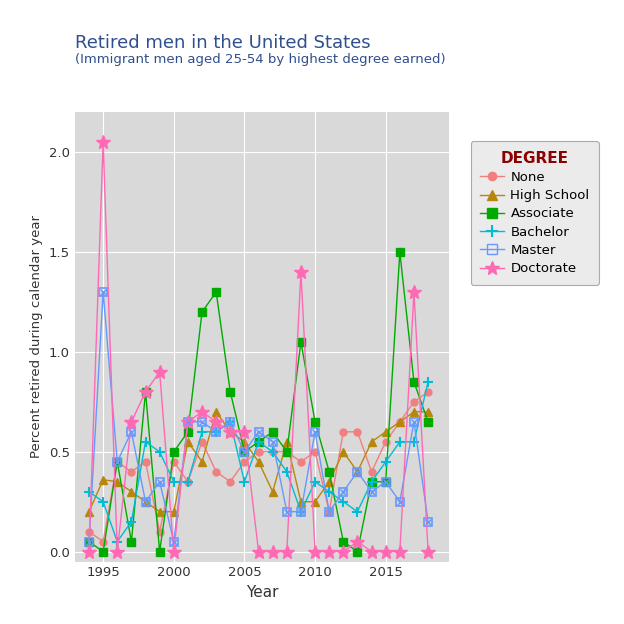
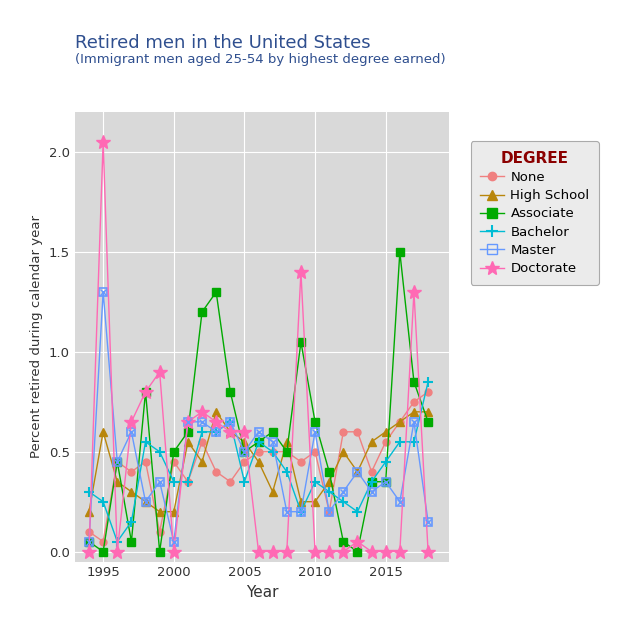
High School/1995: 0.36 -> 0.60
